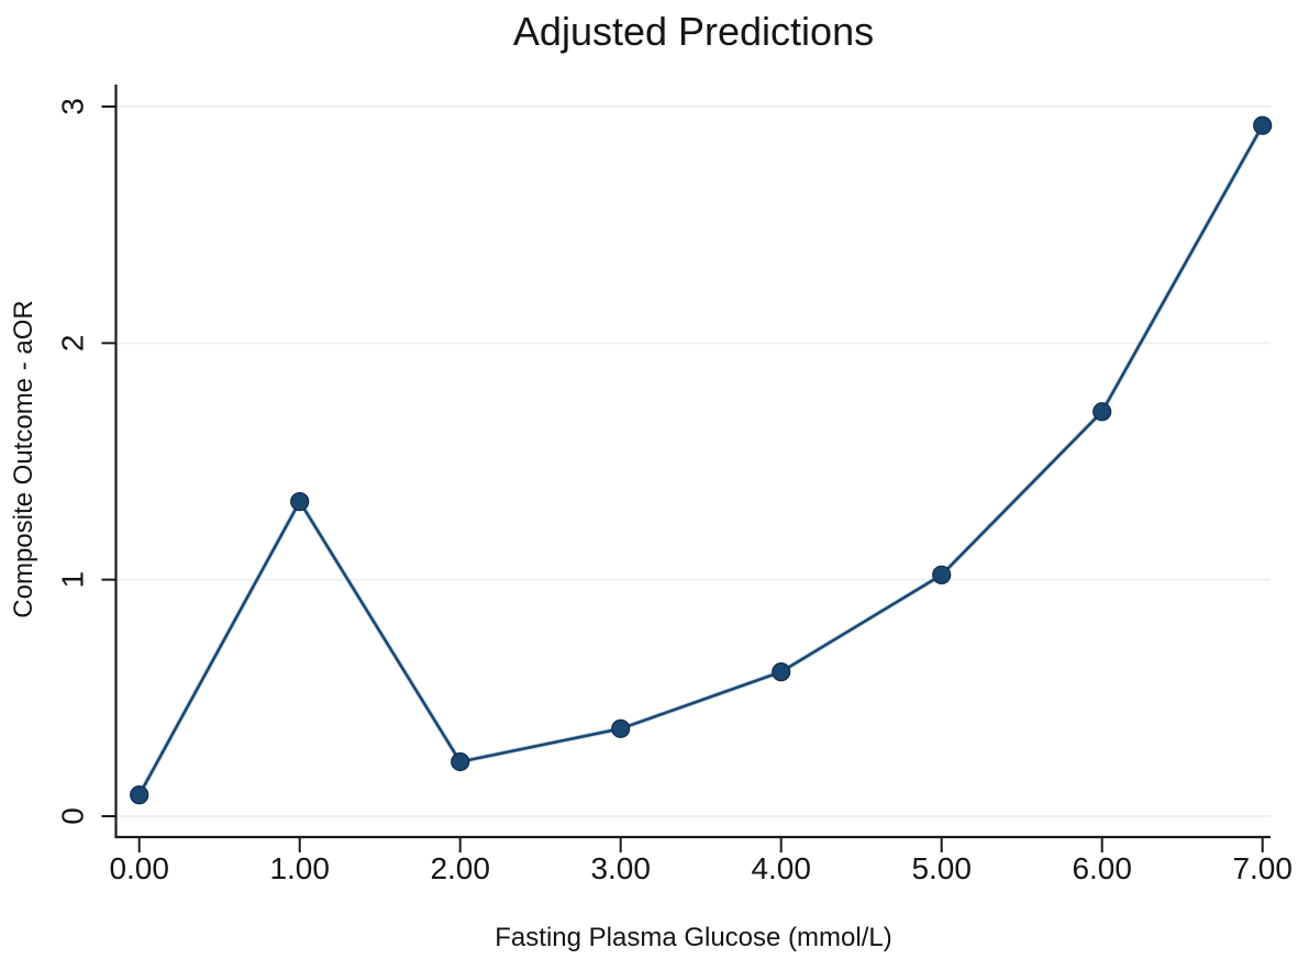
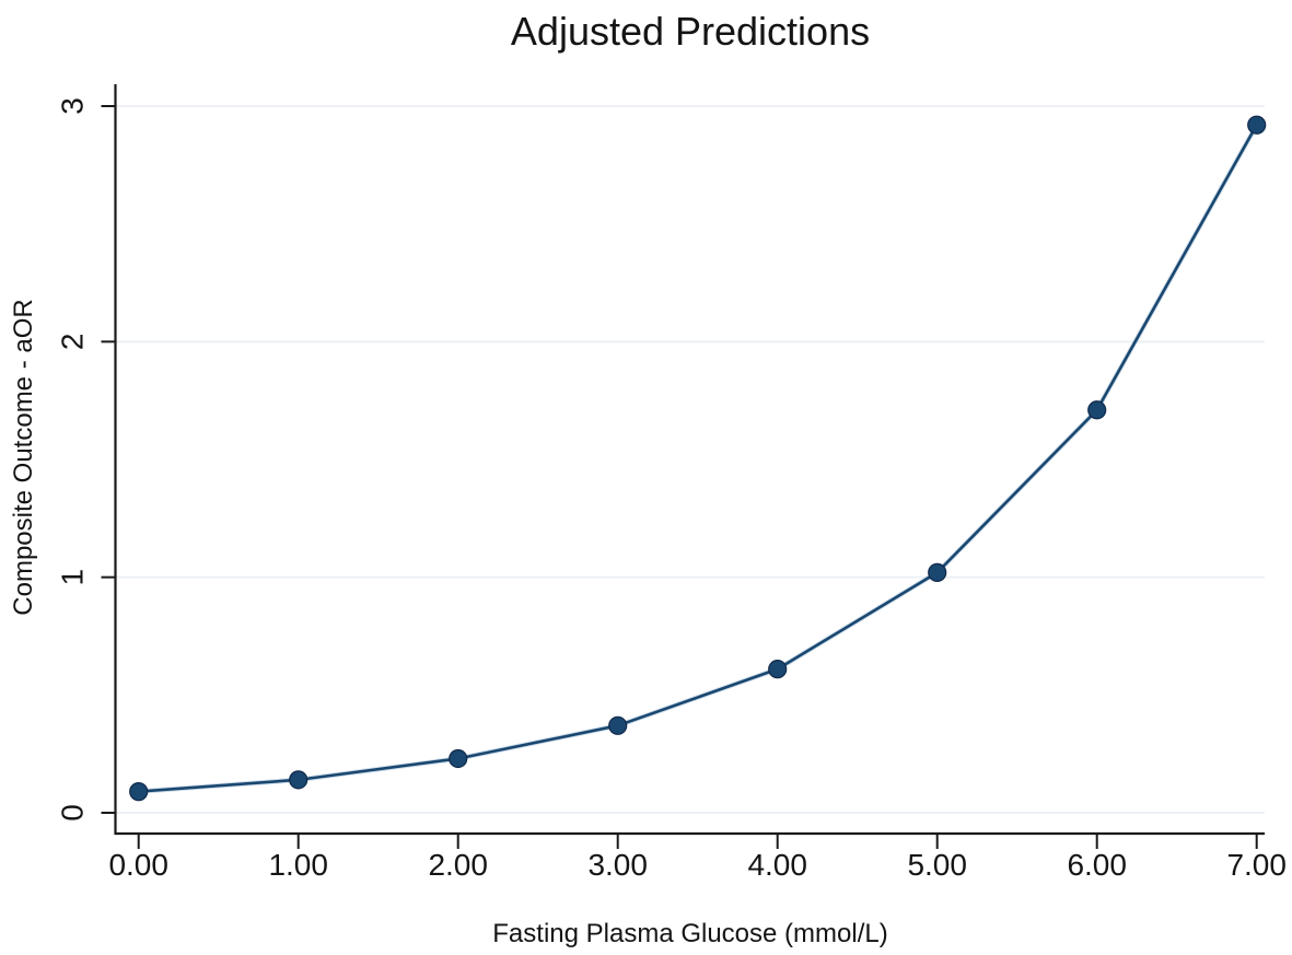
1: 1.33 -> 0.14
